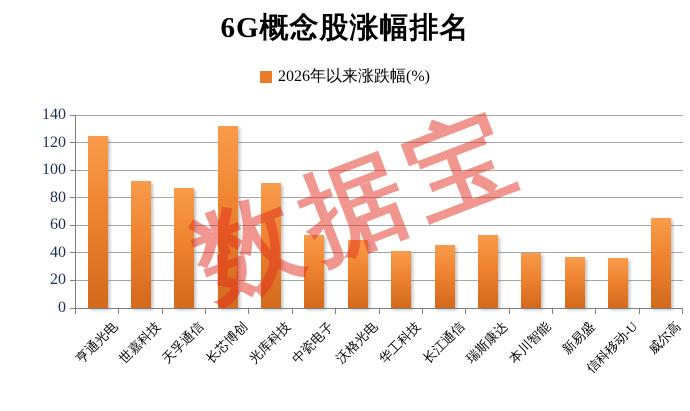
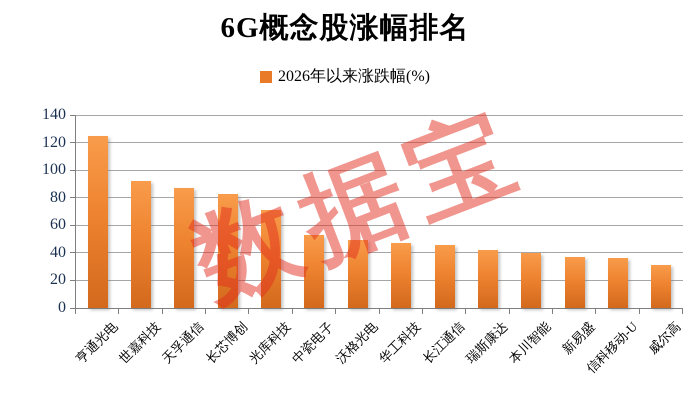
长芯博创: 132 -> 83
光库科技: 91 -> 71
华工科技: 41 -> 47
瑞斯康达: 53 -> 42
威尔高: 65 -> 31
